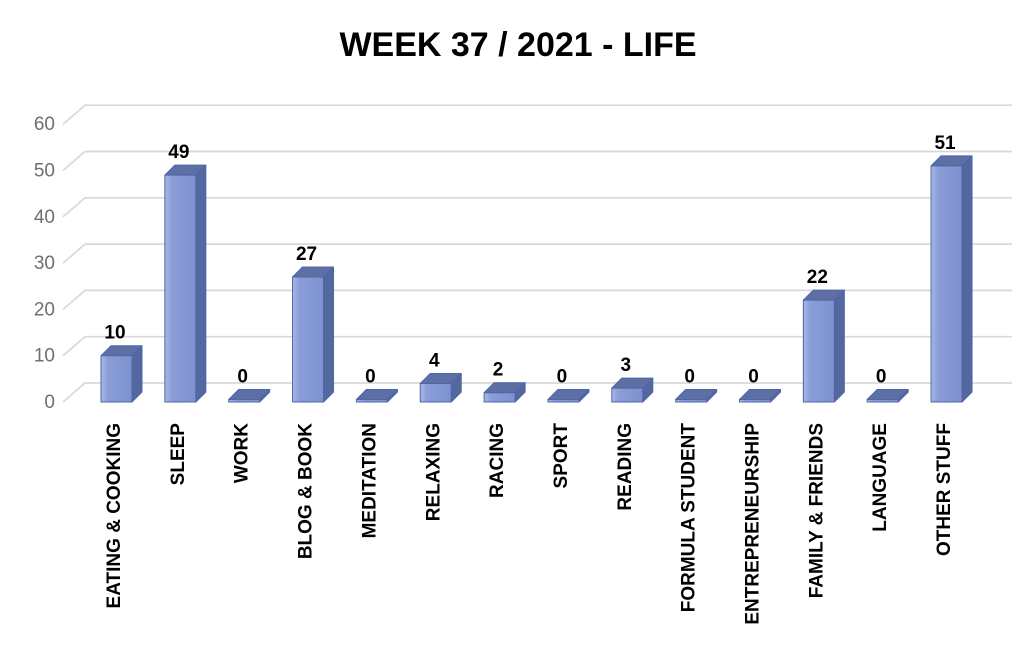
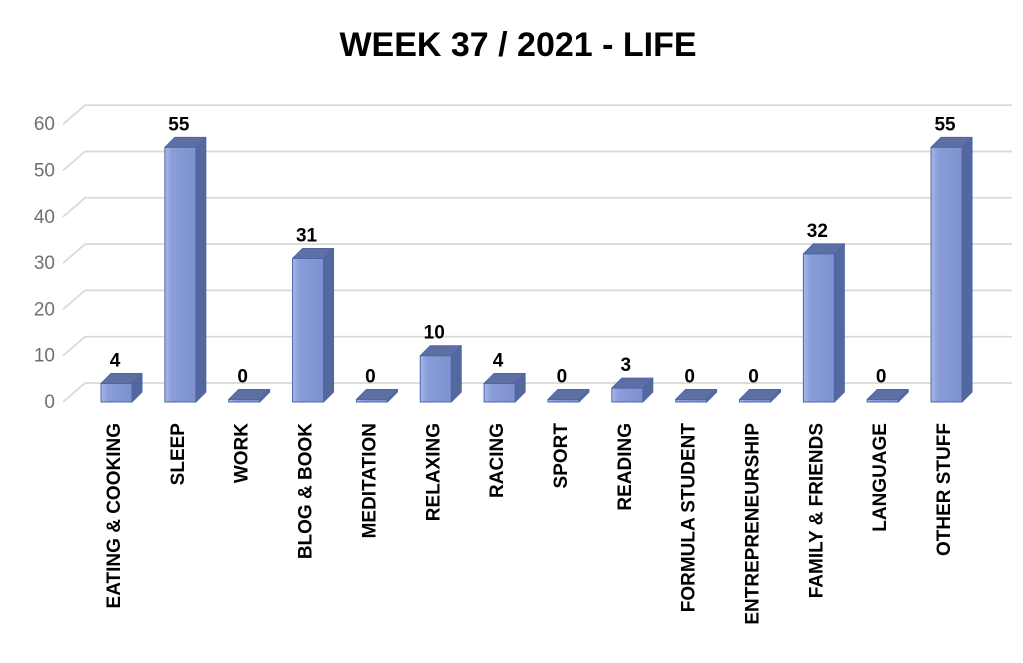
EATING & COOKING: 10 -> 4
SLEEP: 49 -> 55
BLOG & BOOK: 27 -> 31
RELAXING: 4 -> 10
RACING: 2 -> 4
FAMILY & FRIENDS: 22 -> 32
OTHER STUFF: 51 -> 55
